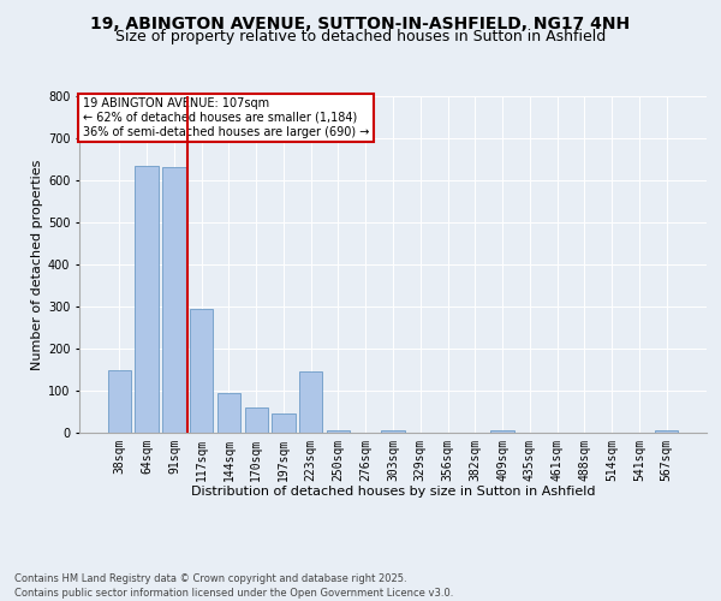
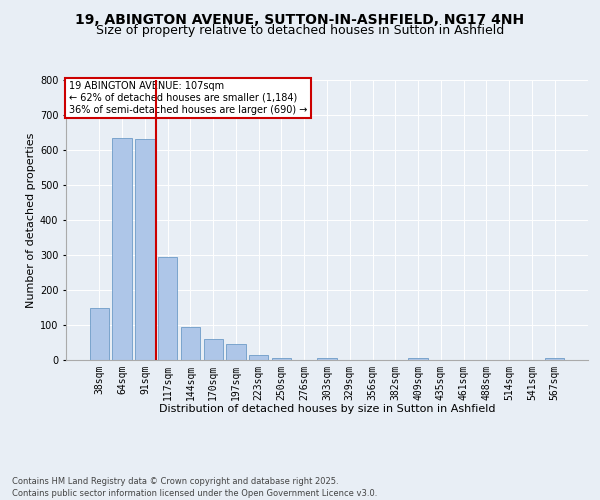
223sqm: 145 -> 15
